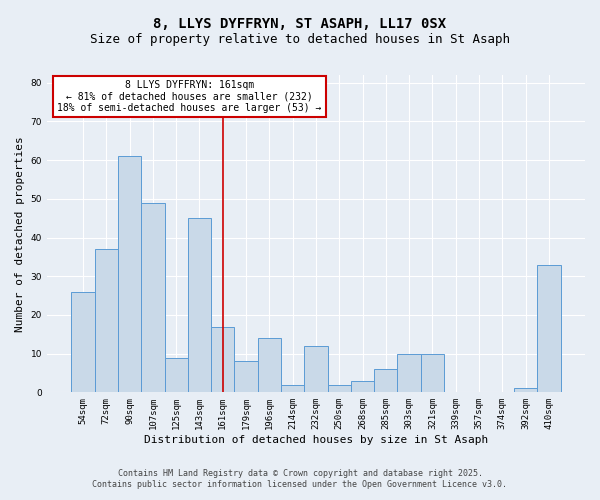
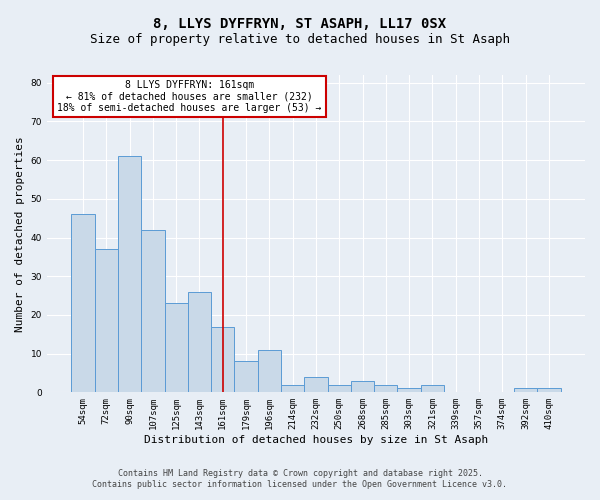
54sqm: 26 -> 46
107sqm: 49 -> 42
125sqm: 9 -> 23
143sqm: 45 -> 26
196sqm: 14 -> 11
232sqm: 12 -> 4
285sqm: 6 -> 2
303sqm: 10 -> 1
321sqm: 10 -> 2
410sqm: 33 -> 1
